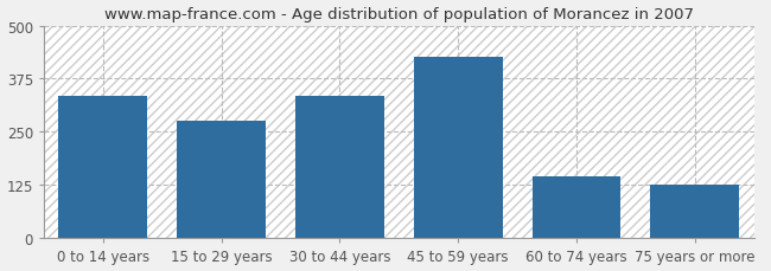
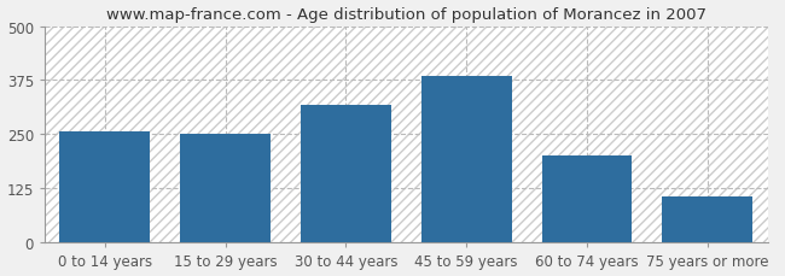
0 to 14 years: 335 -> 258
15 to 29 years: 275 -> 252
30 to 44 years: 335 -> 318
45 to 59 years: 425 -> 386
60 to 74 years: 145 -> 200
75 years or more: 125 -> 108
